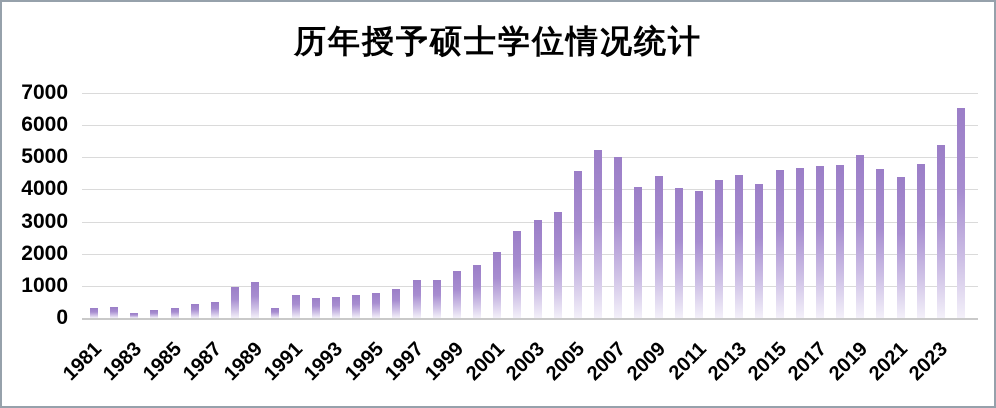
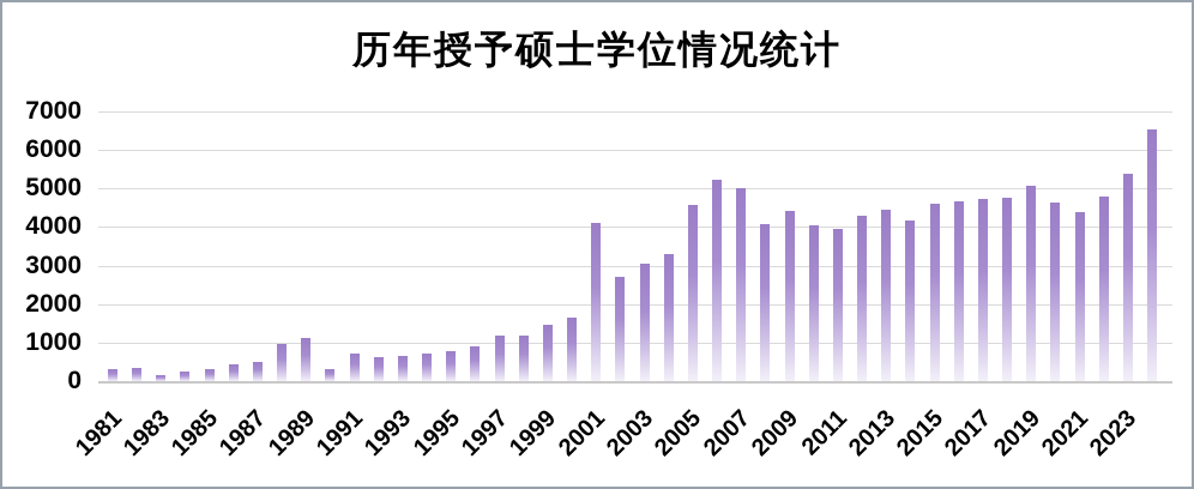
2001: 2000 -> 4100
